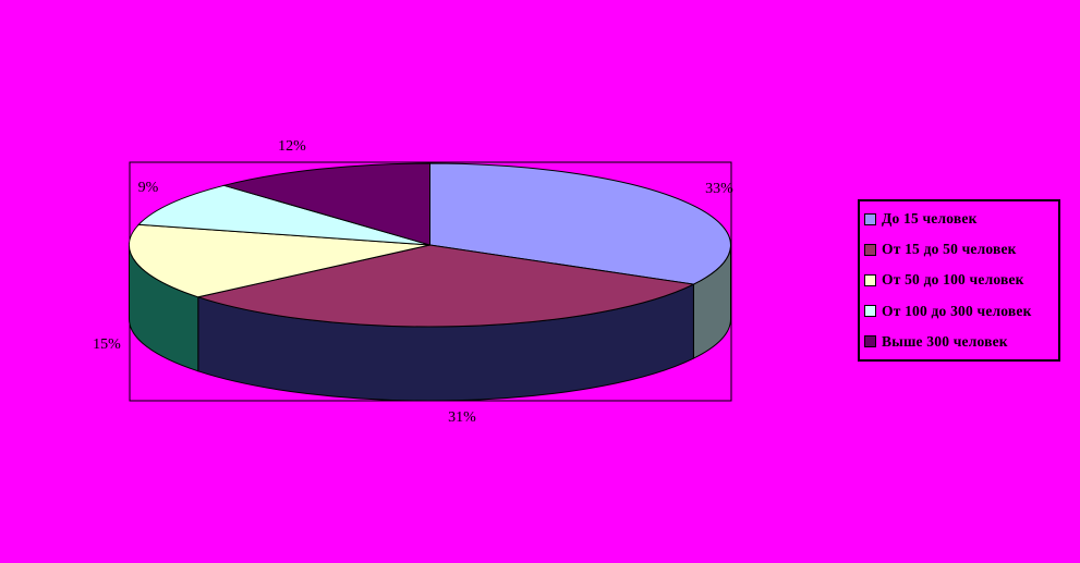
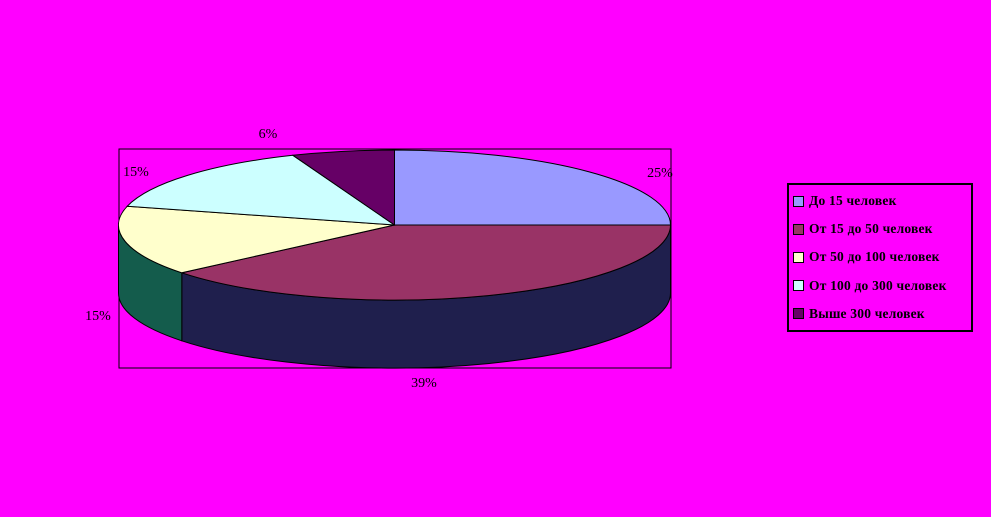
До 15 человек: 33% -> 25%
От 15 до 50 человек: 31% -> 39%
От 100 до 300 человек: 9% -> 15%
Выше 300 человек: 12% -> 6%
